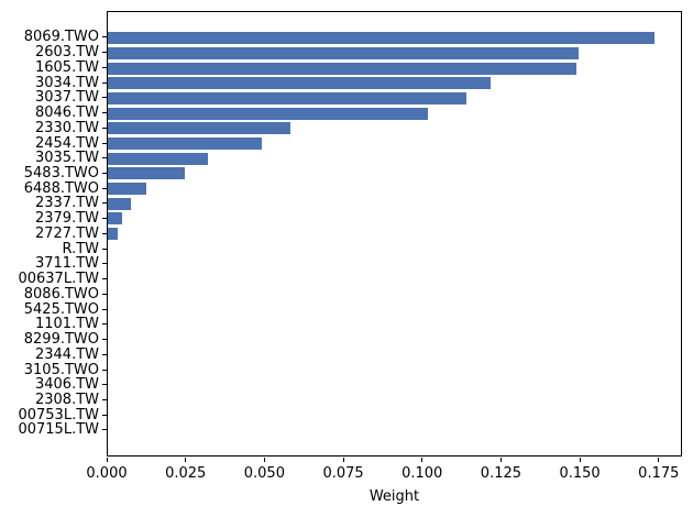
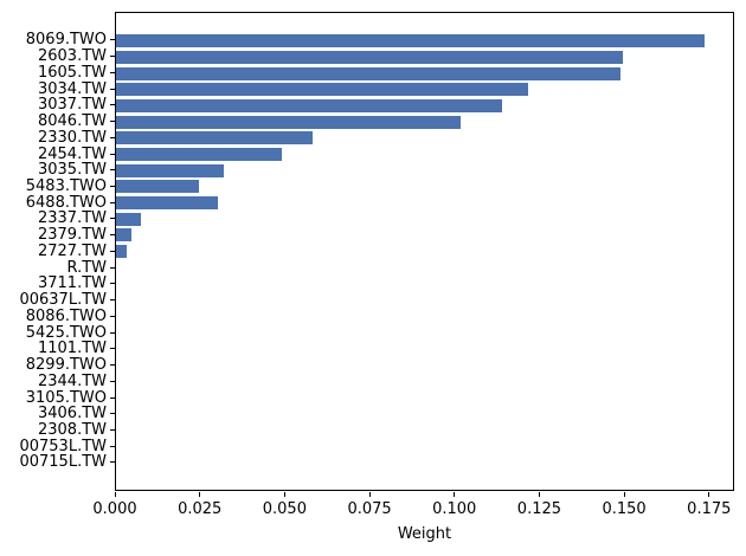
6488.TWO: 0.012 -> 0.030
